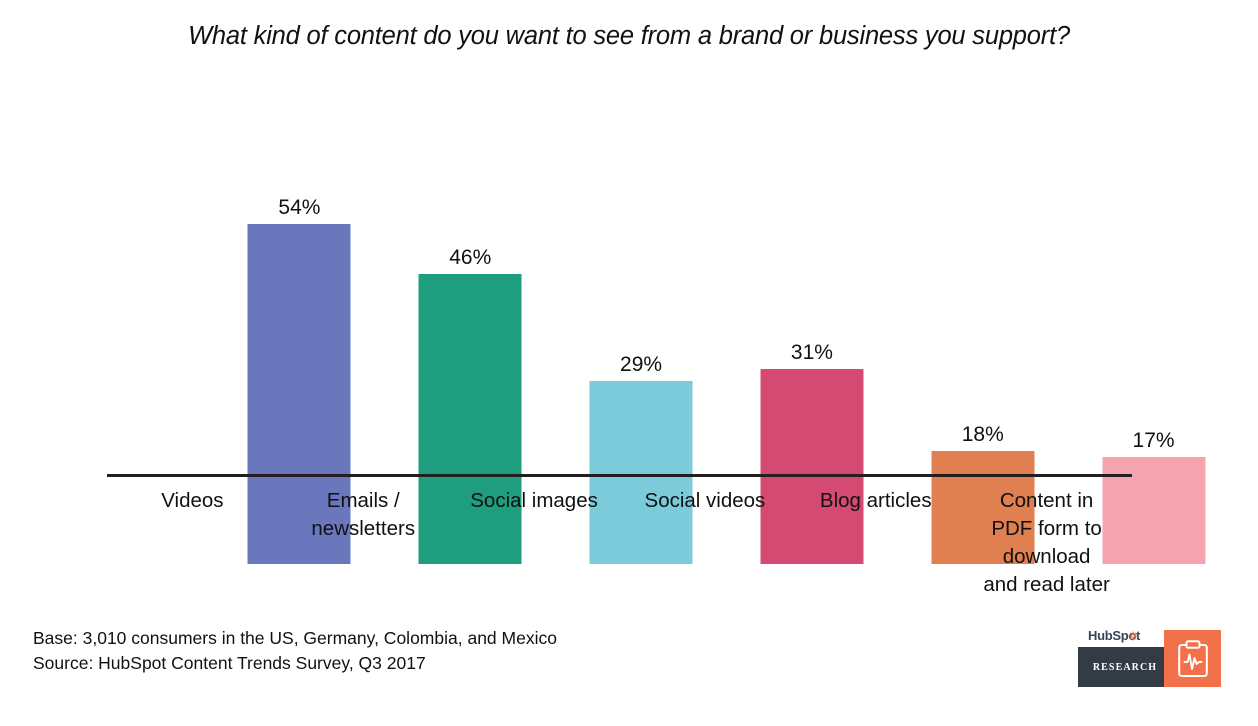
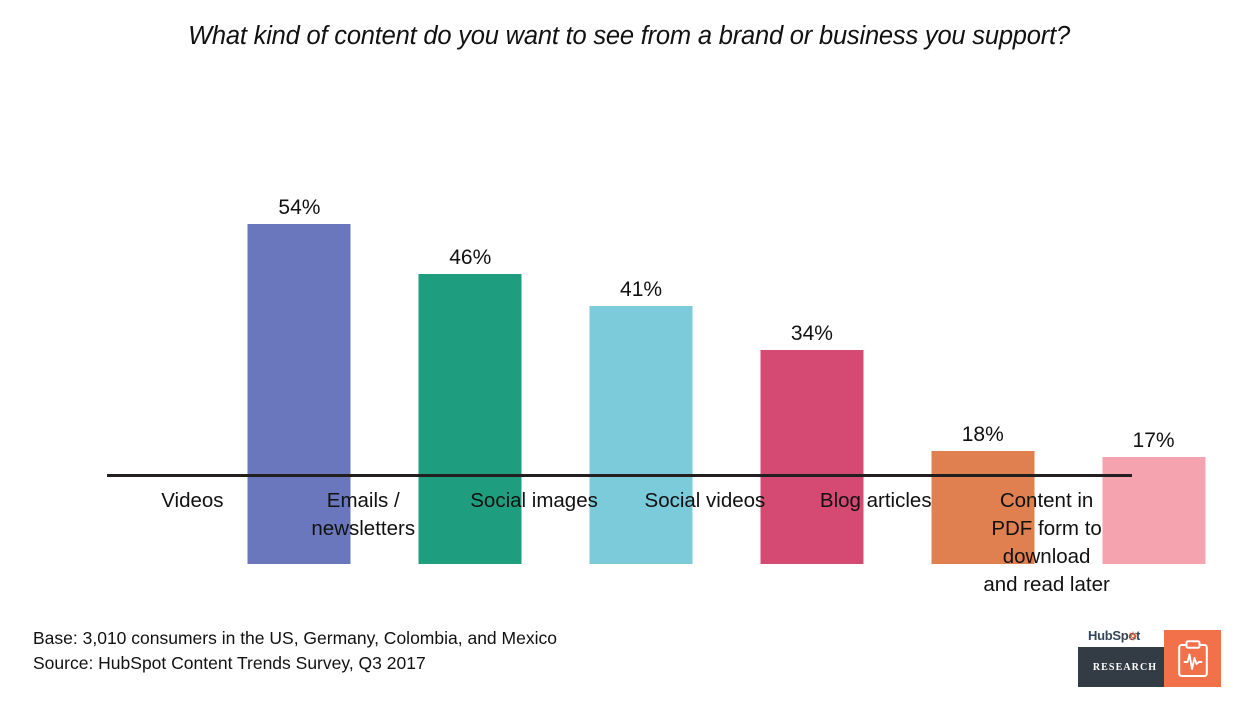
Social images: 29% -> 41%
Social videos: 31% -> 34%
